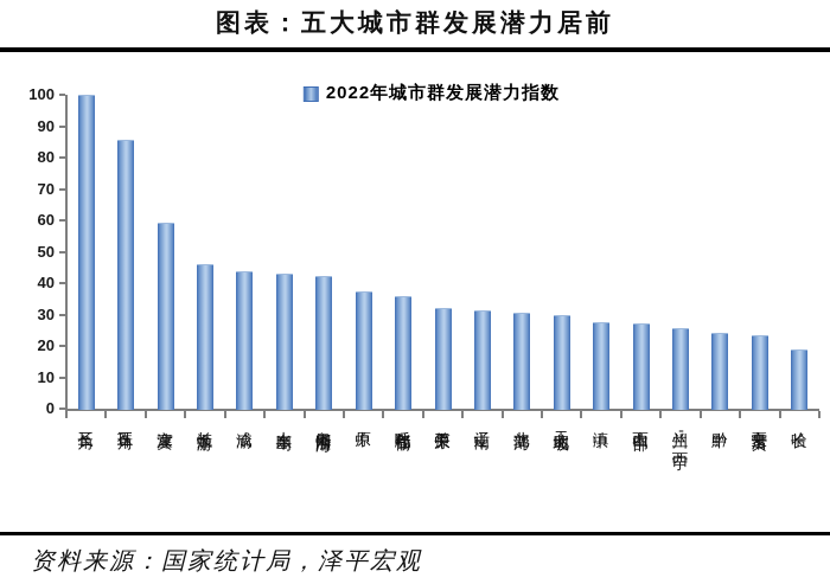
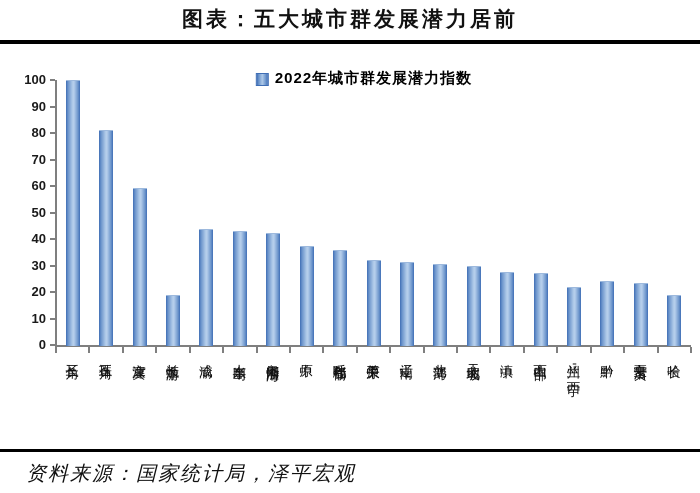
珠三角: 86 -> 81
长江中游: 46 -> 19
兰州-西宁: 26 -> 22
